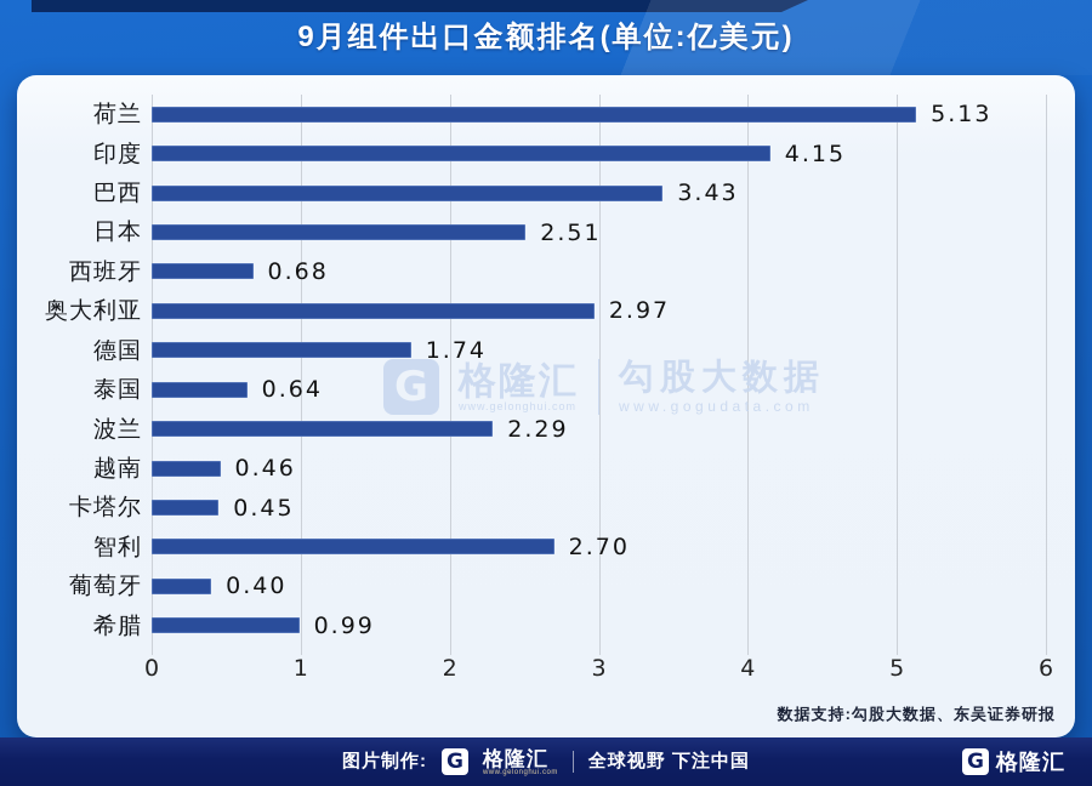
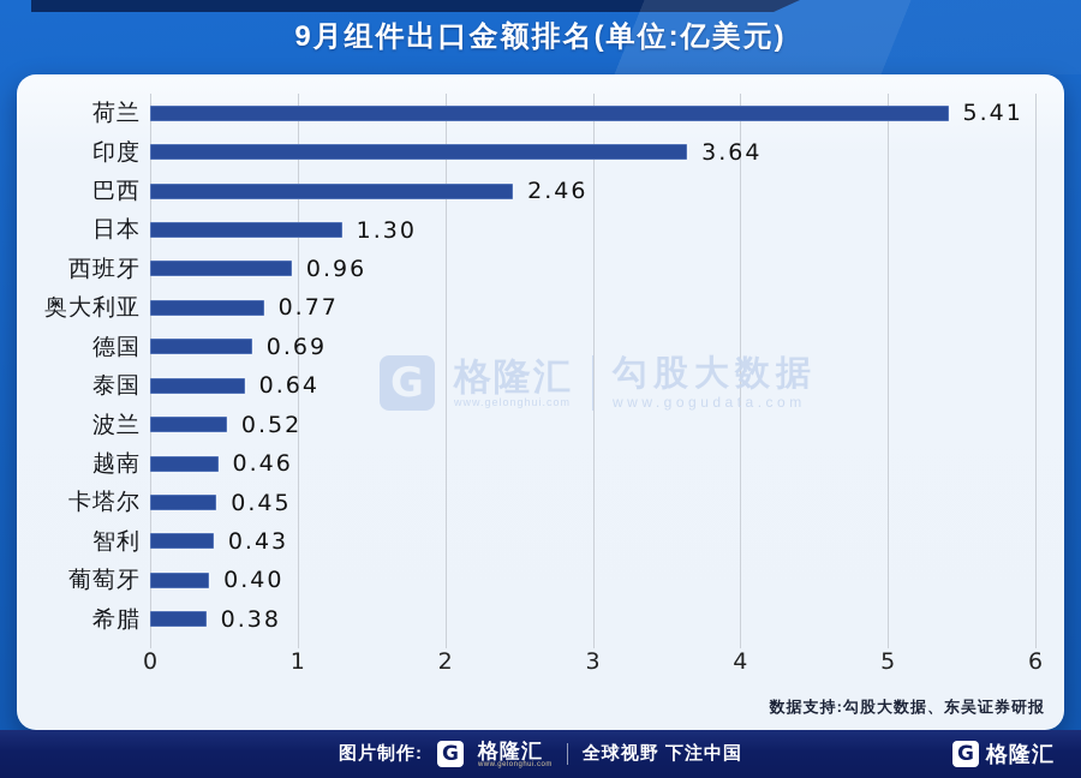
荷兰: 5.13 -> 5.41
印度: 4.15 -> 3.64
巴西: 3.43 -> 2.46
日本: 2.51 -> 1.30
西班牙: 0.68 -> 0.96
奥大利亚: 2.97 -> 0.77
德国: 1.74 -> 0.69
波兰: 2.29 -> 0.52
智利: 2.70 -> 0.43
希腊: 0.99 -> 0.38
